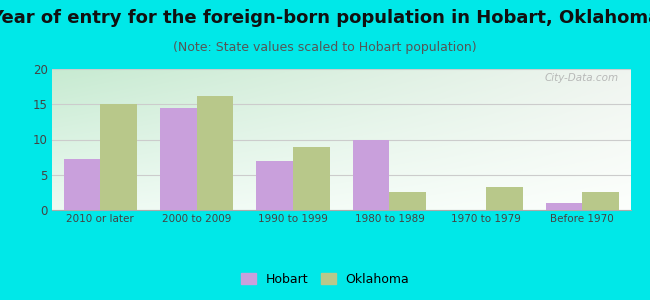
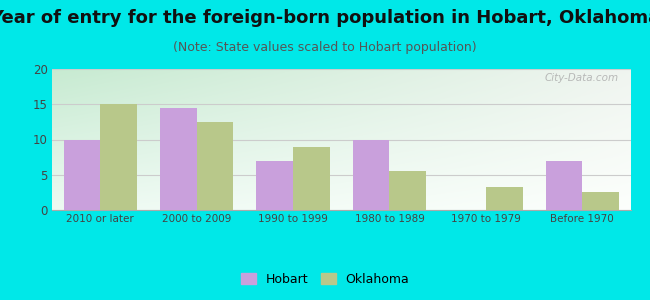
Hobart/2010 or later: 7.2 -> 10.0
Oklahoma/2000 to 2009: 16.2 -> 12.5
Oklahoma/1980 to 1989: 2.6 -> 5.5
Hobart/Before 1970: 1.0 -> 7.0
